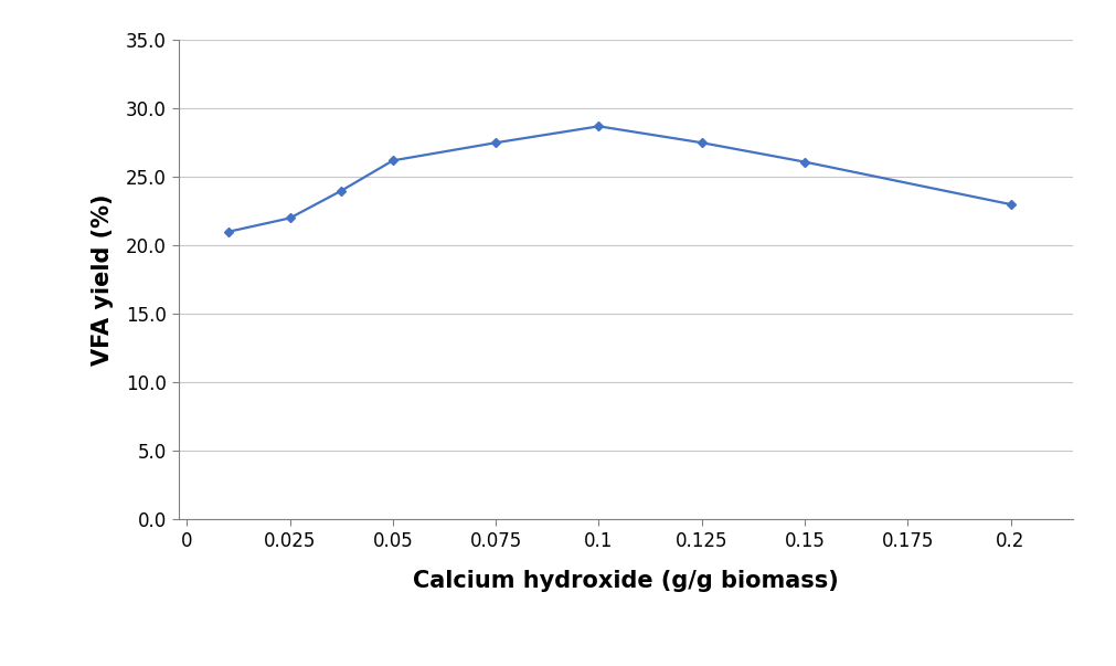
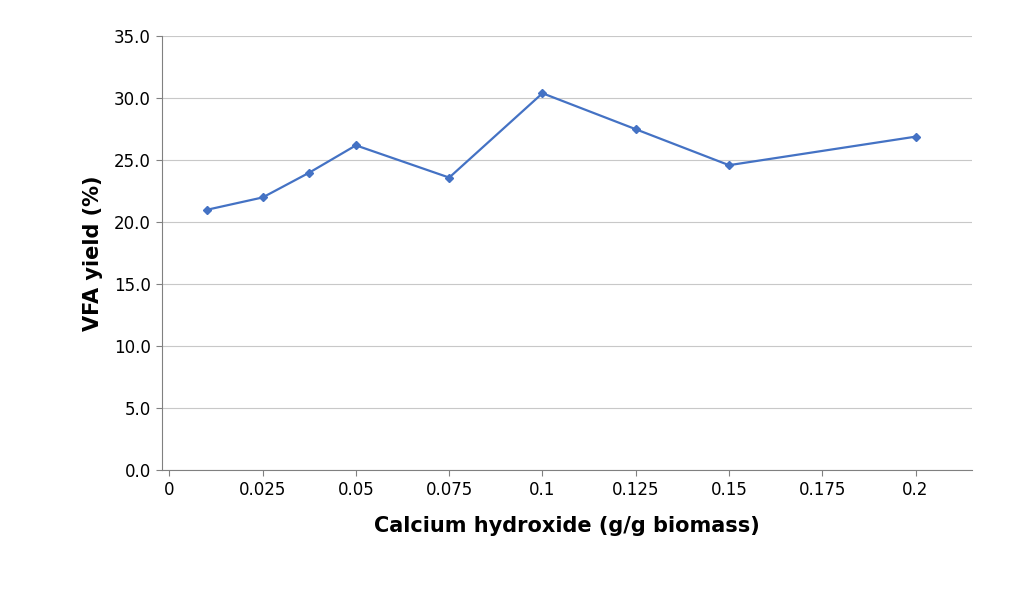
0.075: 27.5 -> 23.6
0.1: 28.7 -> 30.4
0.15: 26.1 -> 24.6
0.2: 23.0 -> 26.9
